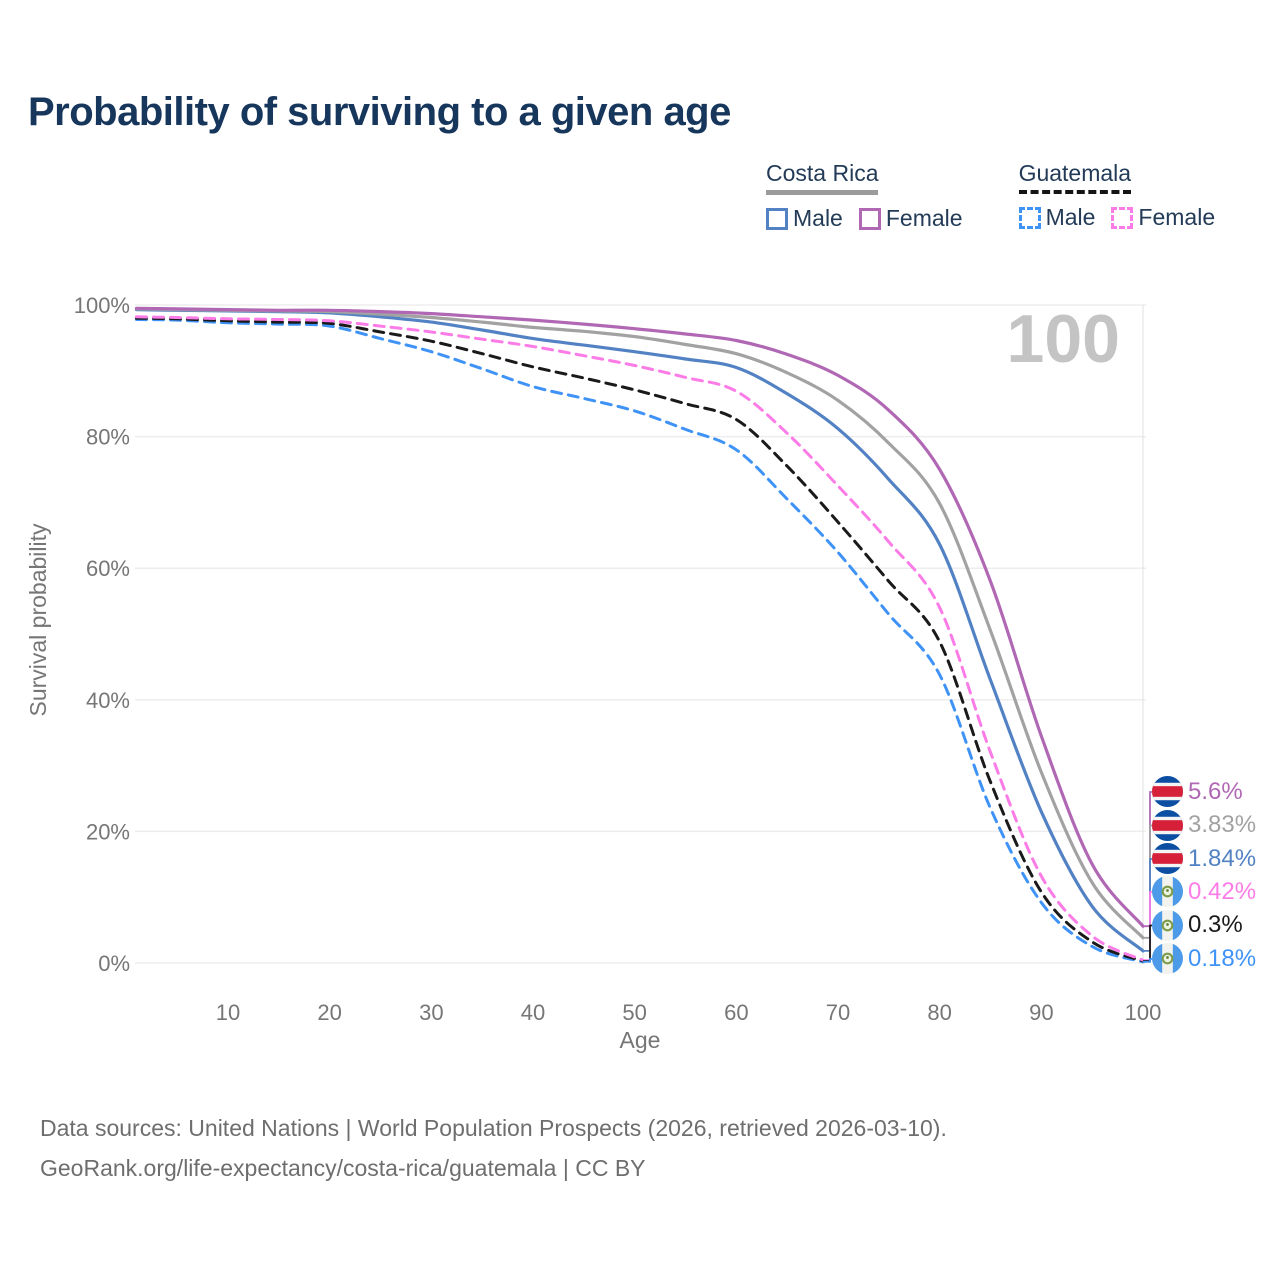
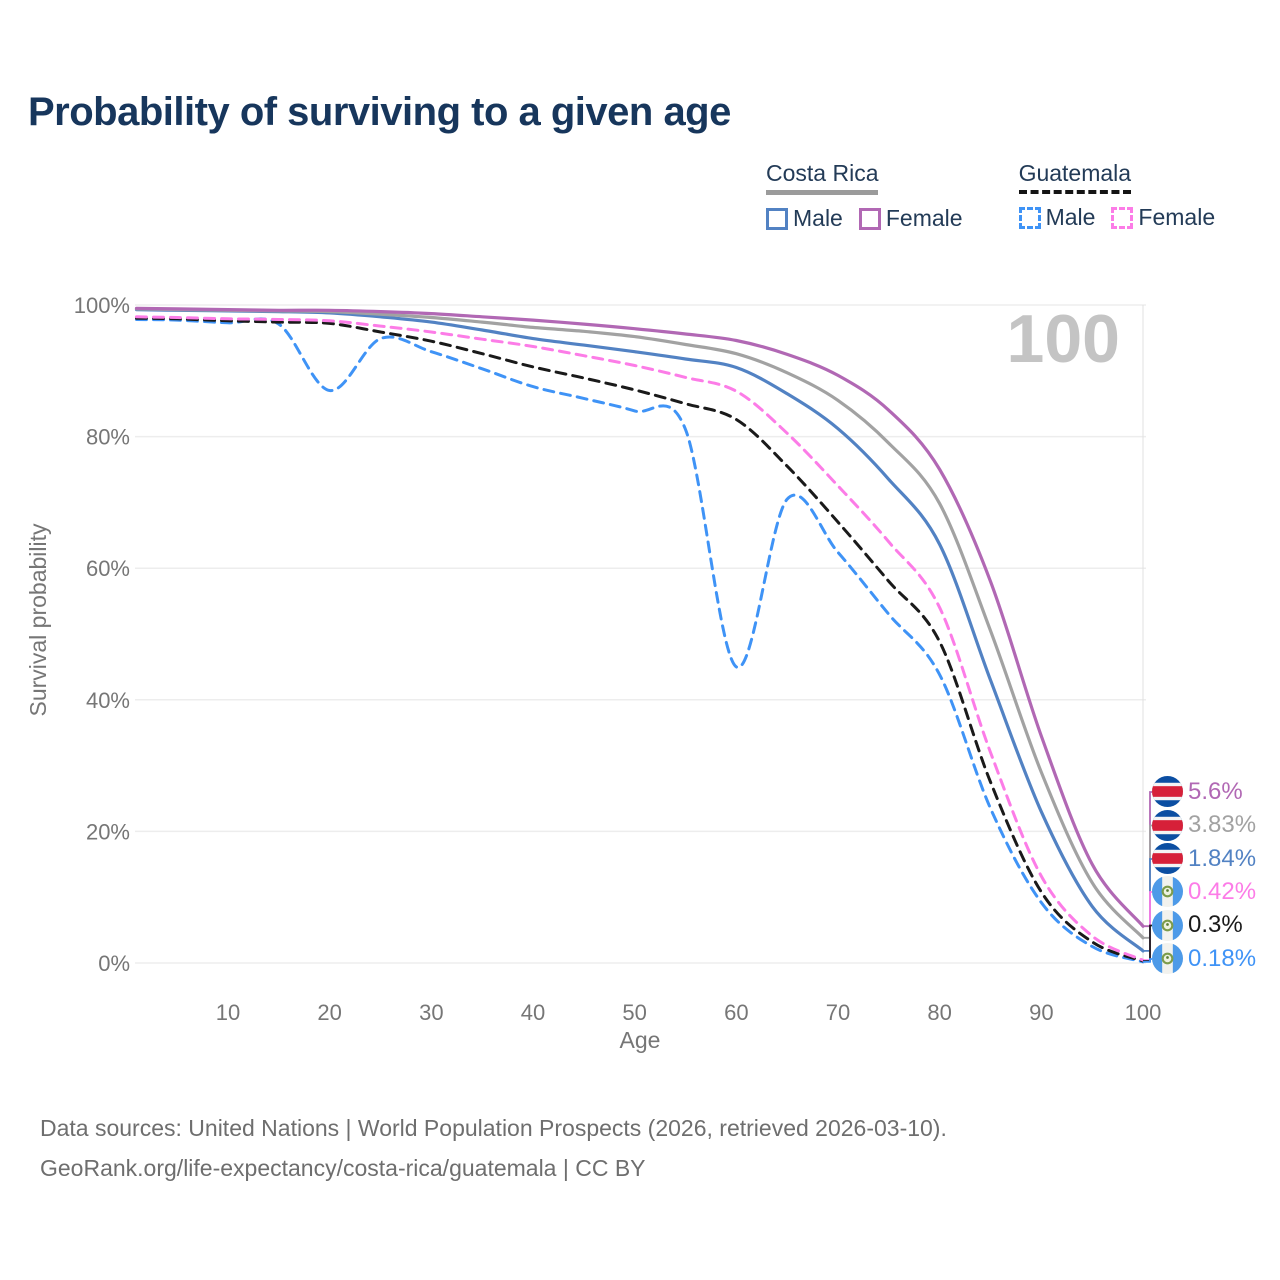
Guatemala Male/20: 97% -> 87%
Guatemala Male/60: 78% -> 45%
